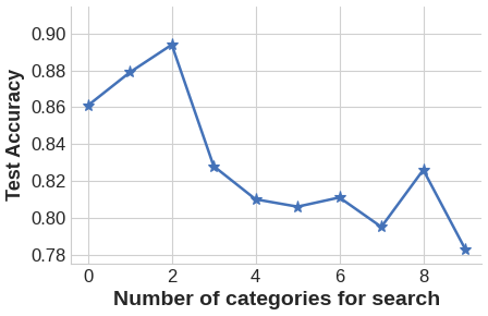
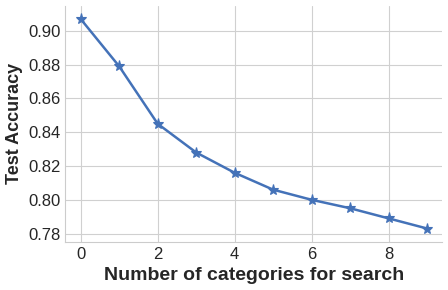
0: 0.861 -> 0.907
2: 0.894 -> 0.845
4: 0.810 -> 0.816
6: 0.811 -> 0.800
8: 0.826 -> 0.789
